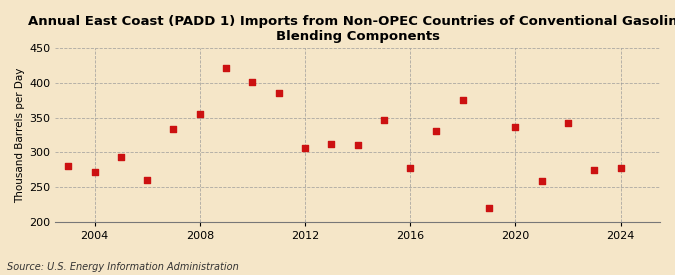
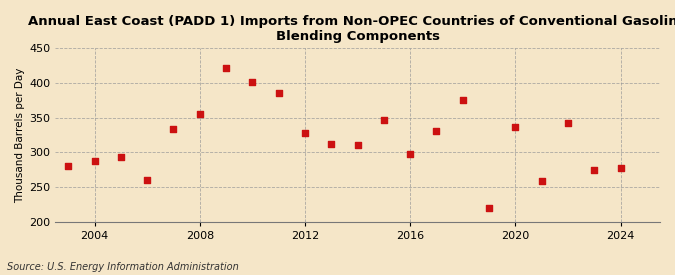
2004: 272 -> 288
2012: 307 -> 328
2016: 278 -> 298
